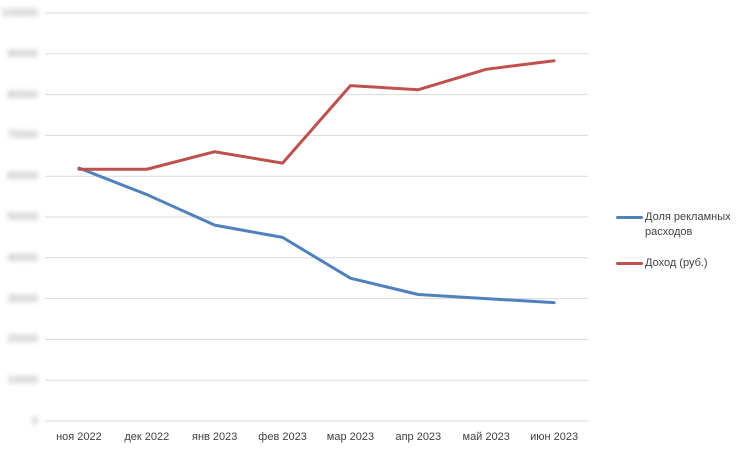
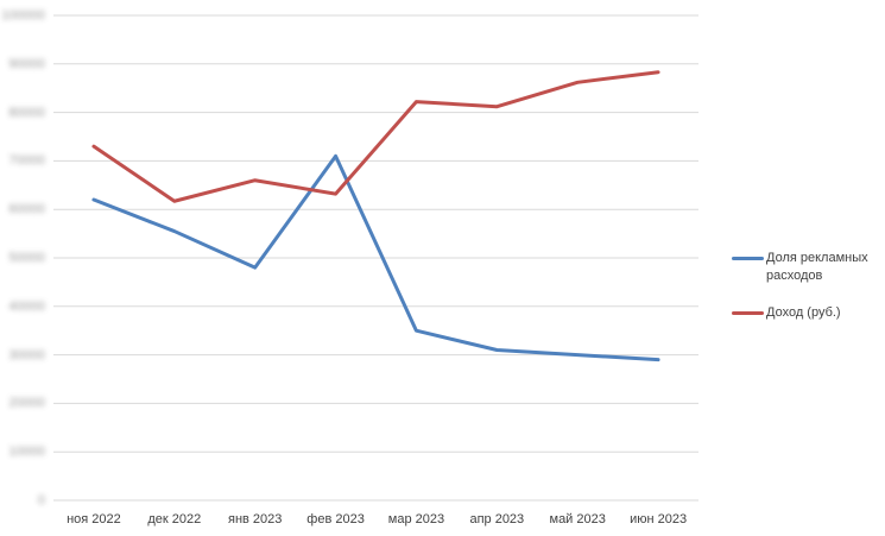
Доход (руб.)/ноя 2022: 62000 -> 73000
Доля рекламных расходов/фев 2023: 45000 -> 71000
